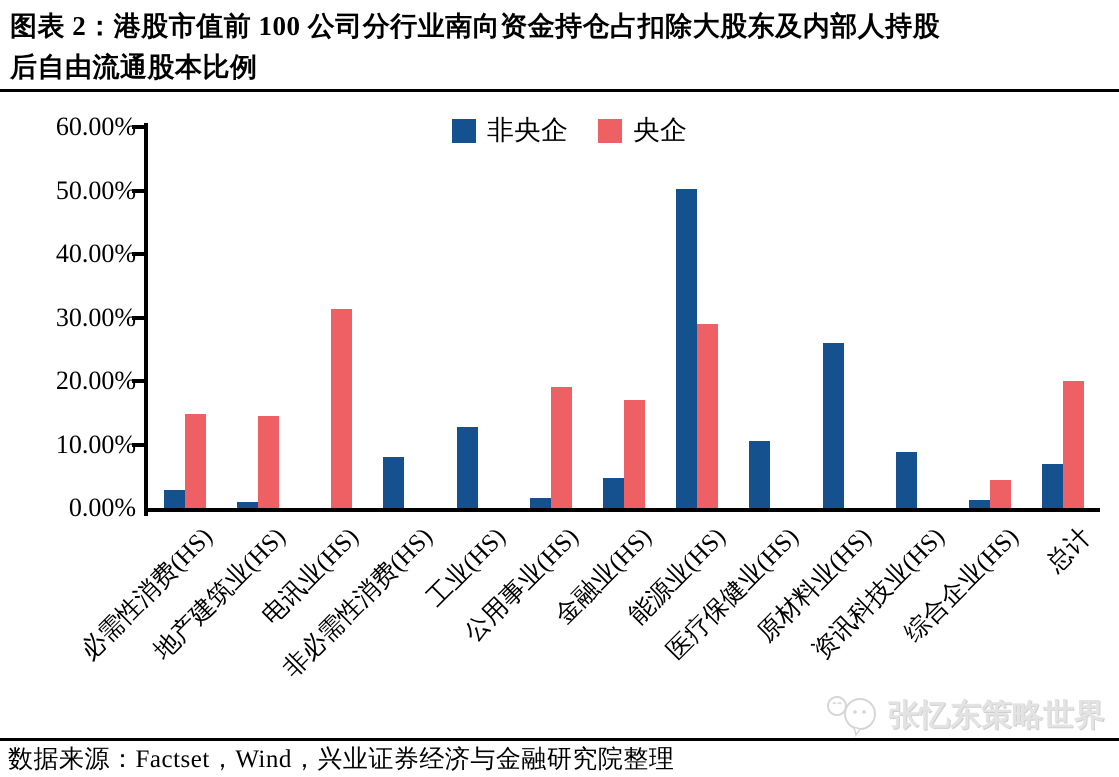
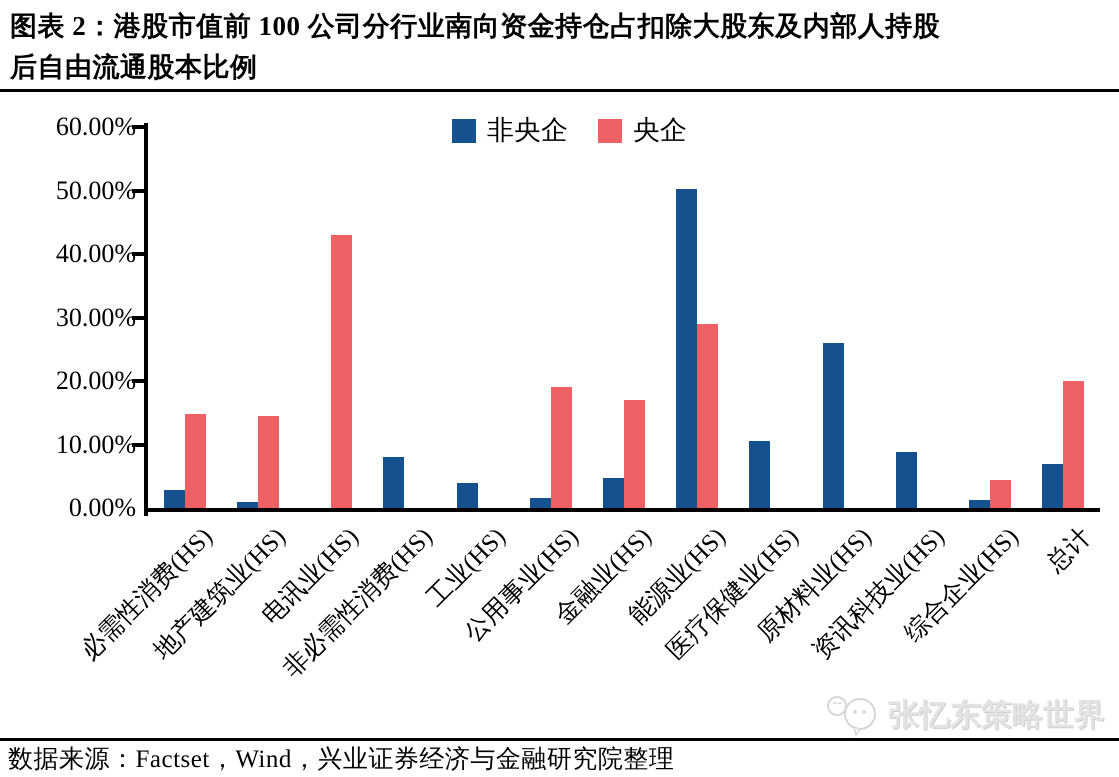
央企/电讯业(HS): 31% -> 43%
非央企/工业(HS): 13% -> 4%
